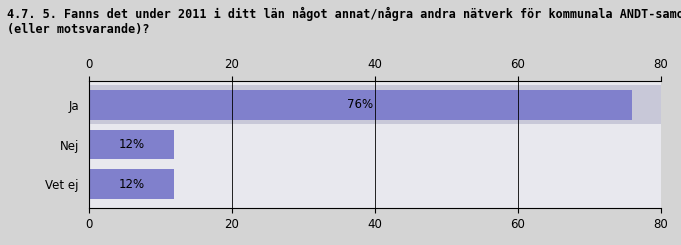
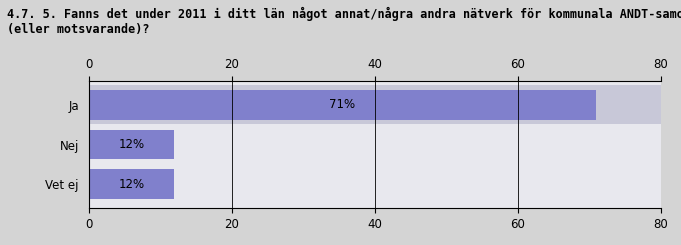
Ja: 76% -> 71%
